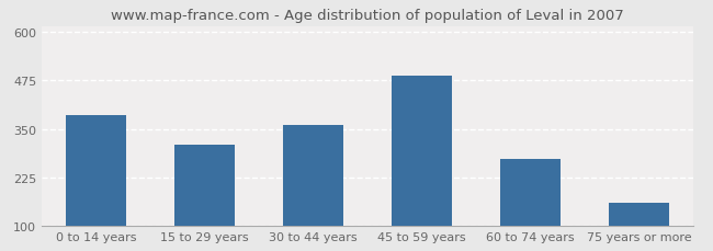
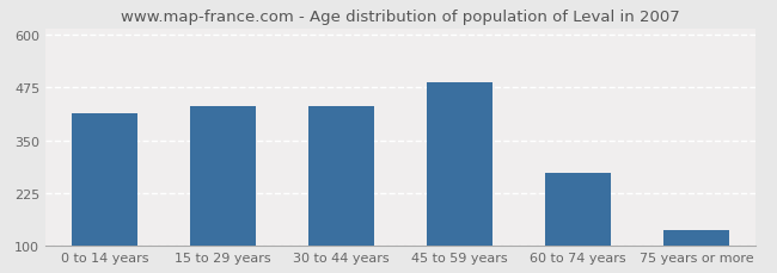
0 to 14 years: 385 -> 415
15 to 29 years: 310 -> 430
30 to 44 years: 360 -> 432
75 years or more: 160 -> 138
